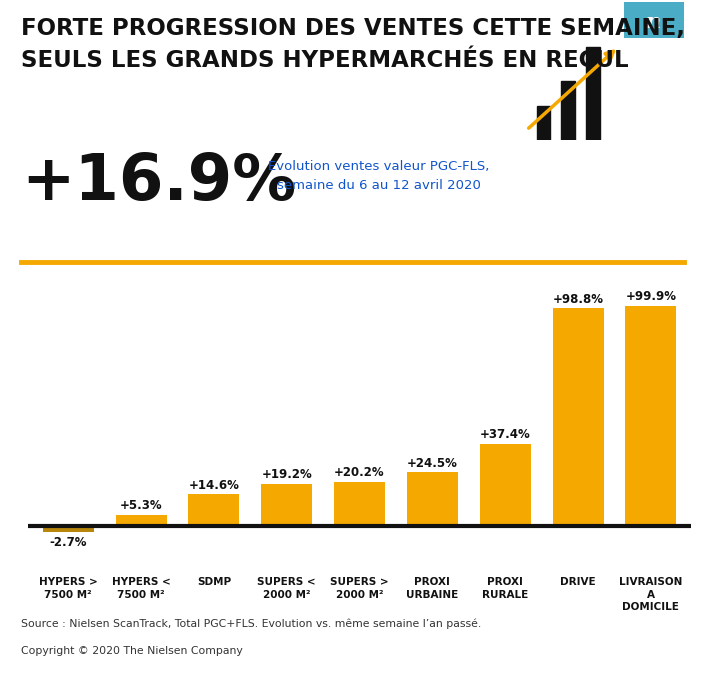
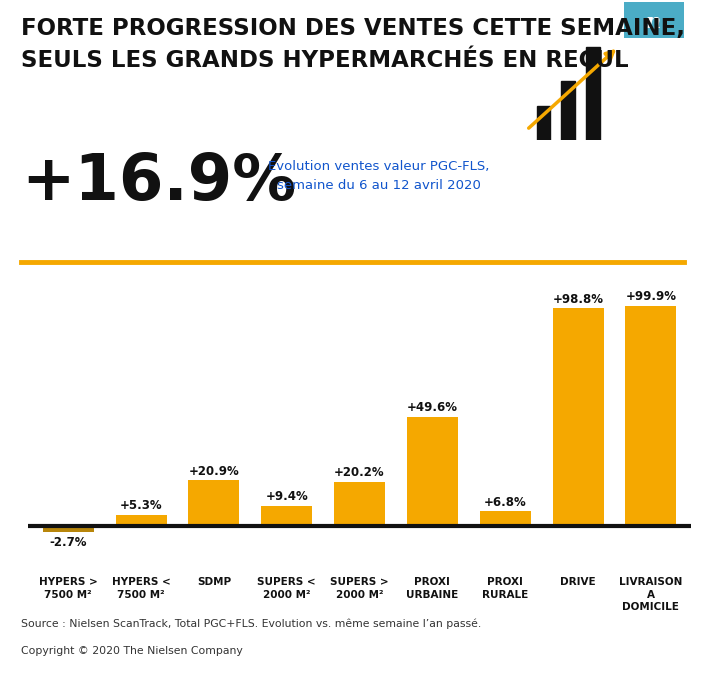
SDMP: +14.6% -> +20.9%
SUPERS < 2000 M²: +19.2% -> +9.4%
PROXI URBAINE: +24.5% -> +49.6%
PROXI RURALE: +37.4% -> +6.8%
